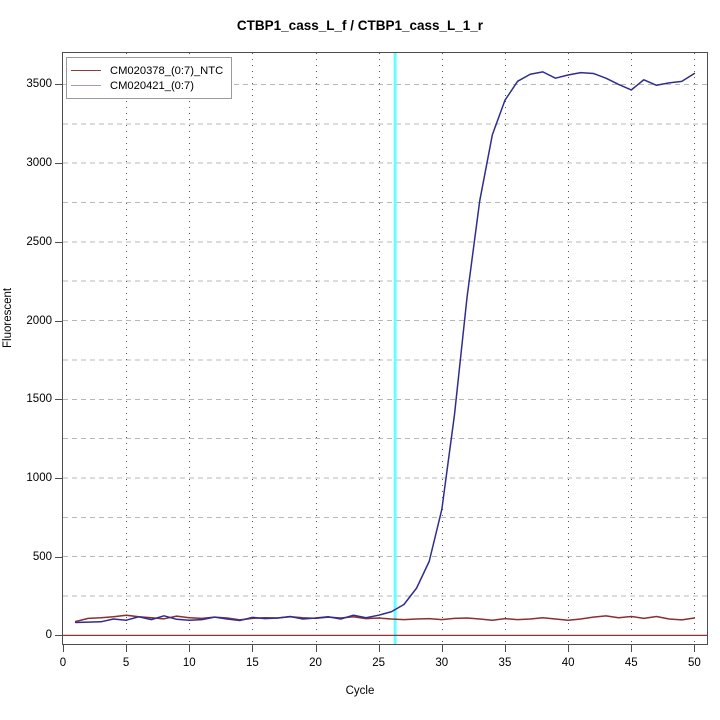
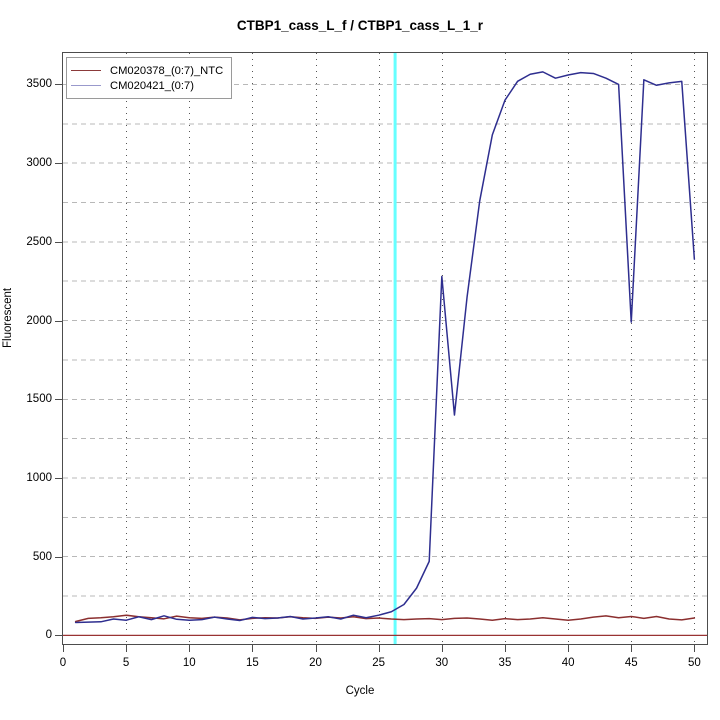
CM020421_(0:7)/30: 800 -> 2280
CM020421_(0:7)/45: 3460 -> 1990
CM020421_(0:7)/50: 3570 -> 2390
